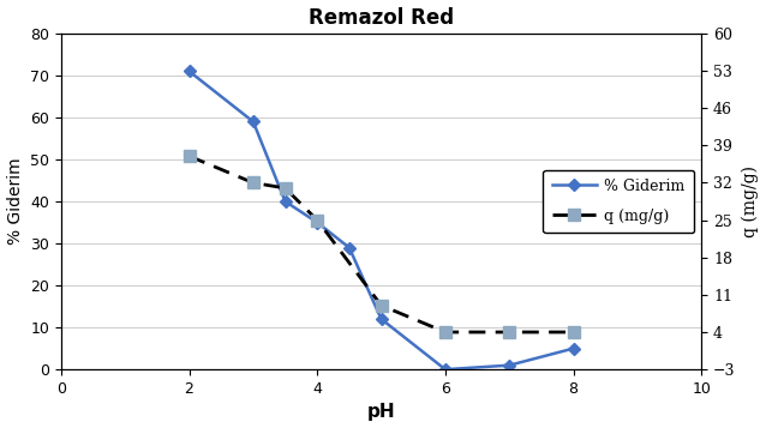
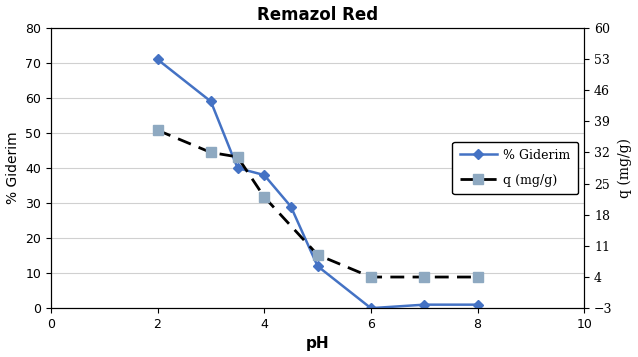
% Giderim/4: 35 -> 38
q (mg/g)/4: 25 -> 22
% Giderim/8: 5 -> 1
